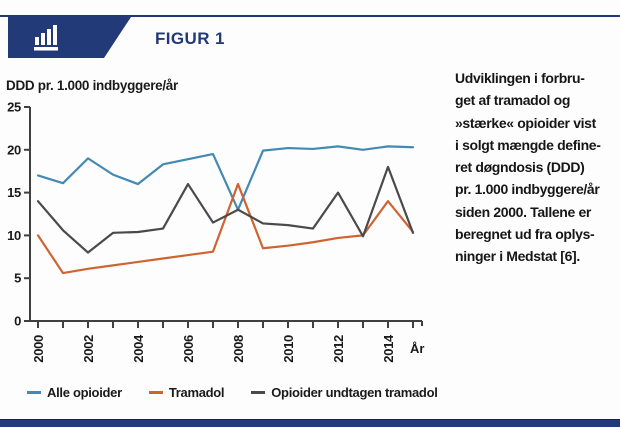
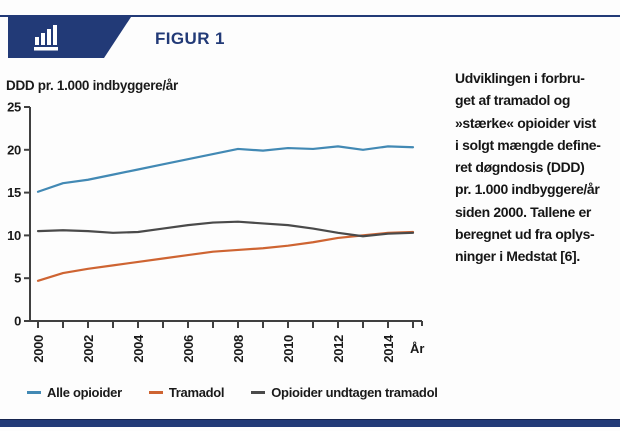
Alle opioider/2000: 17 -> 15
Tramadol/2000: 10 -> 5
Opioider undtagen tramadol/2000: 14 -> 10
Alle opioider/2002: 19 -> 16
Opioider undtagen tramadol/2002: 8 -> 10
Alle opioider/2004: 16 -> 18
Opioider undtagen tramadol/2006: 16 -> 11
Alle opioider/2008: 13 -> 20
Tramadol/2008: 16 -> 8
Opioider undtagen tramadol/2008: 13 -> 12
Opioider undtagen tramadol/2012: 15 -> 10
Tramadol/2014: 14 -> 10
Opioider undtagen tramadol/2014: 18 -> 10
